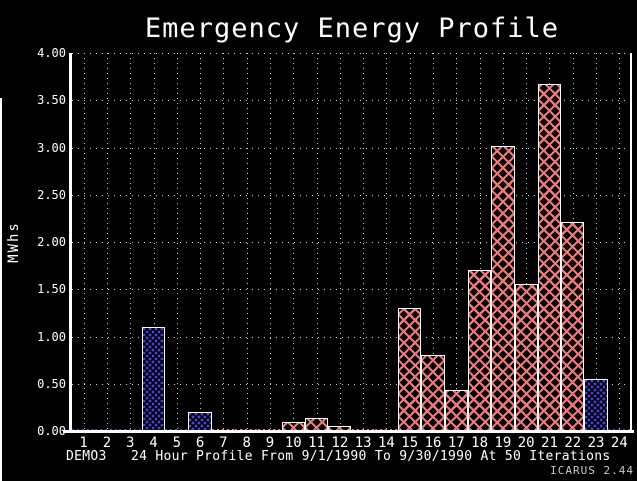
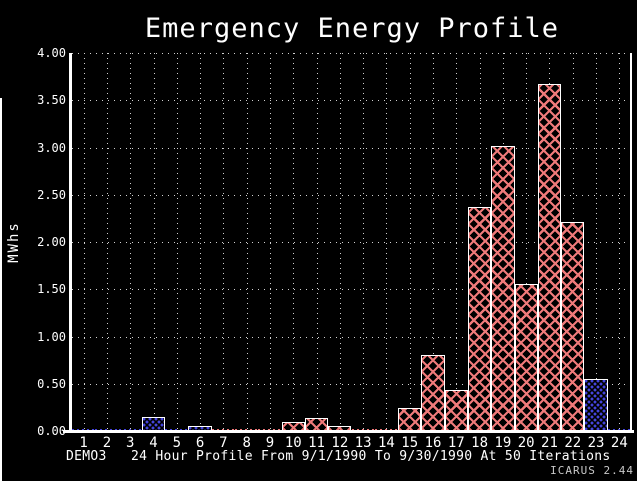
4: 1.1 -> 0.1
6: 0.2 -> 0.1
15: 1.3 -> 0.2
18: 1.7 -> 2.4
